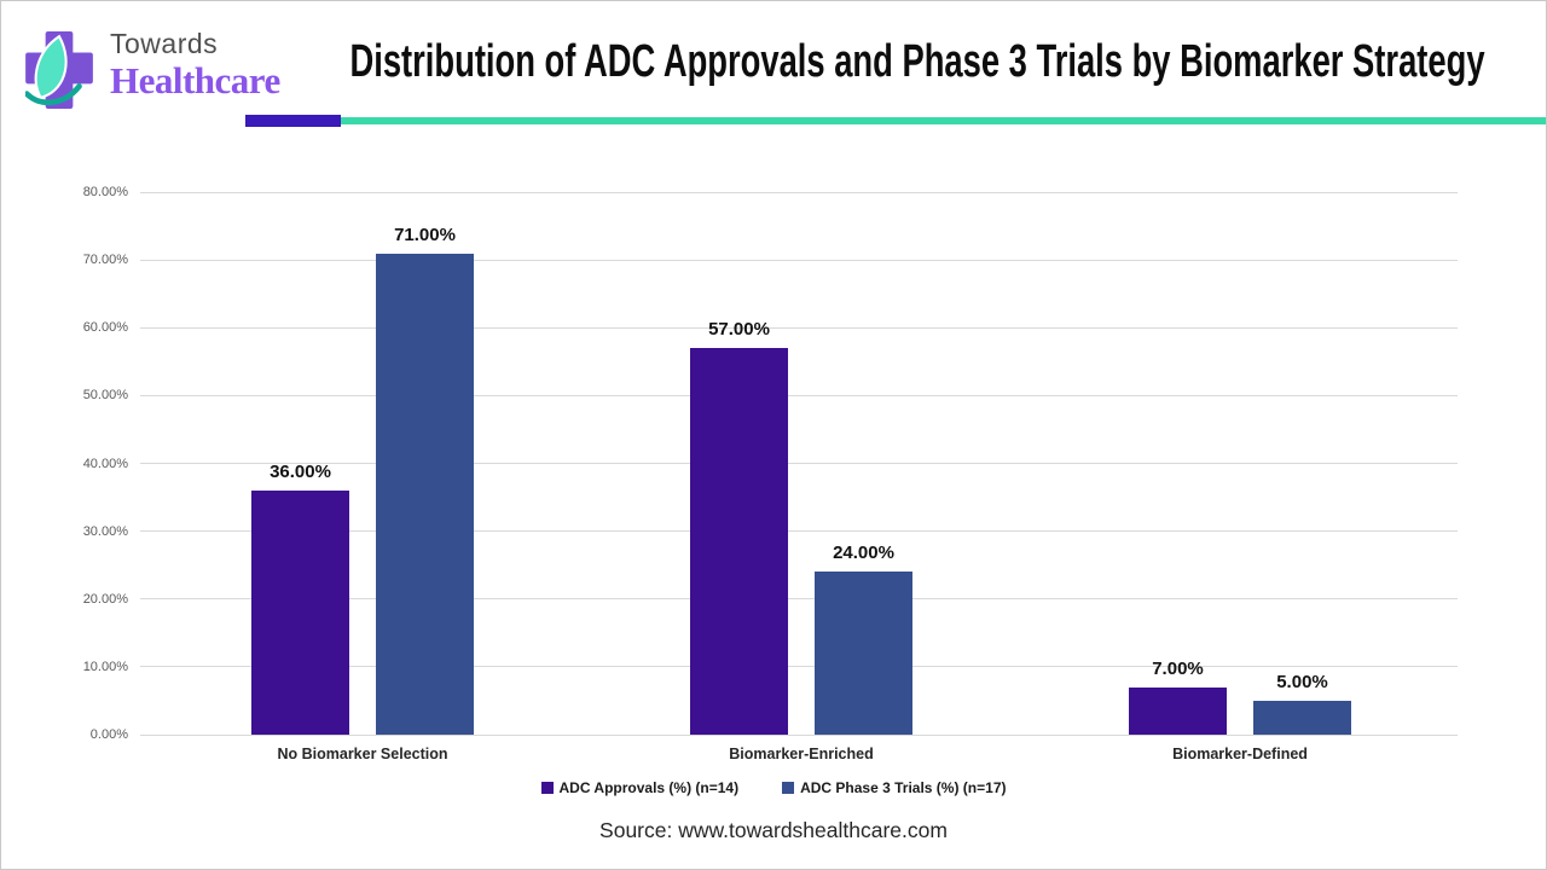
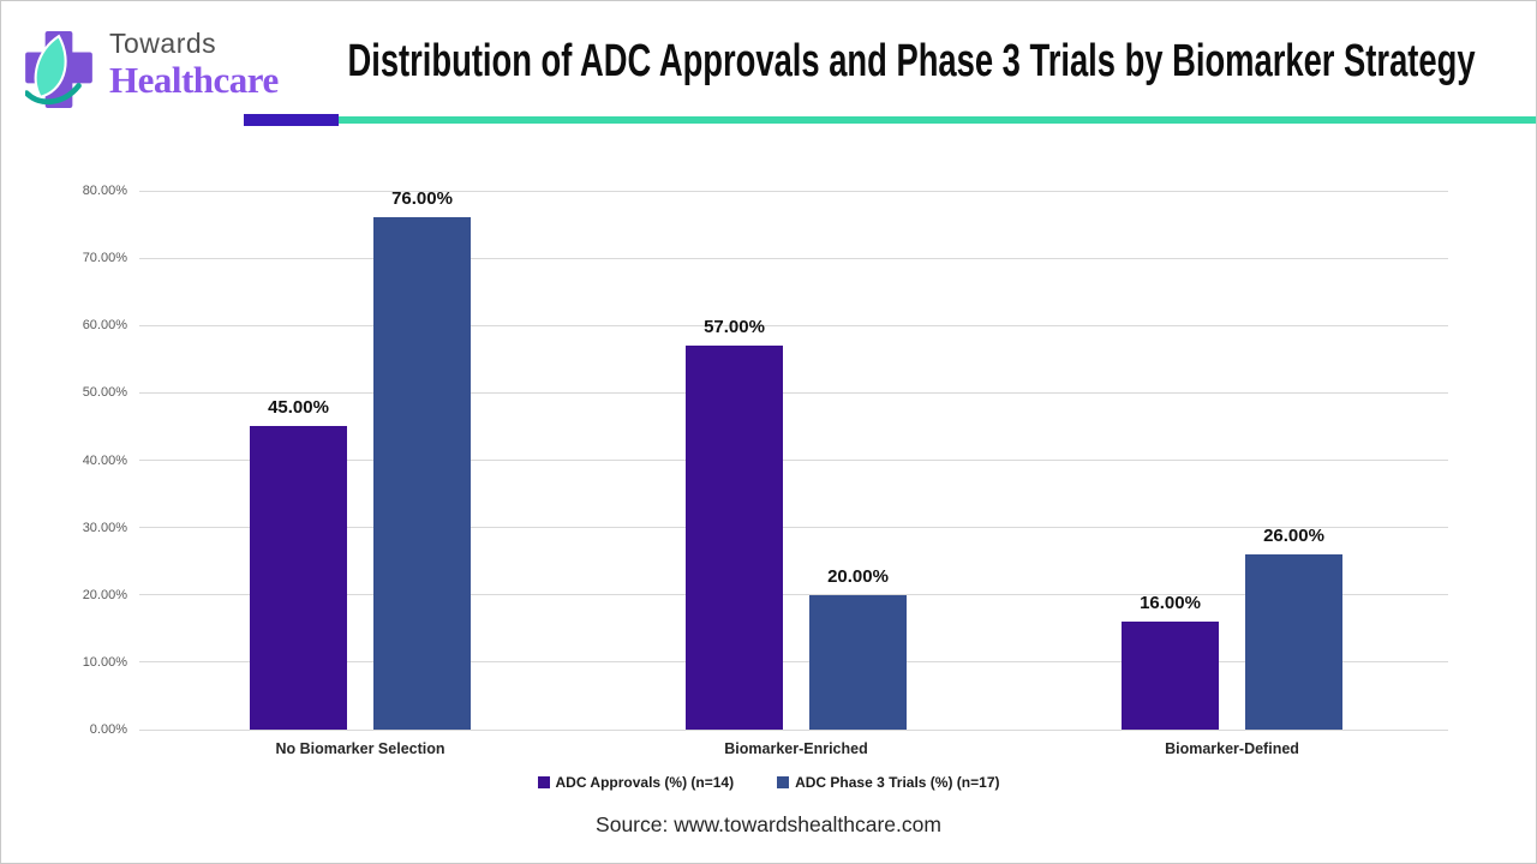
ADC Approvals (%) (n=14)/No Biomarker Selection: 36.00% -> 45.00%
ADC Phase 3 Trials (%) (n=17)/No Biomarker Selection: 71.00% -> 76.00%
ADC Phase 3 Trials (%) (n=17)/Biomarker-Enriched: 24.00% -> 20.00%
ADC Approvals (%) (n=14)/Biomarker-Defined: 7.00% -> 16.00%
ADC Phase 3 Trials (%) (n=17)/Biomarker-Defined: 5.00% -> 26.00%
